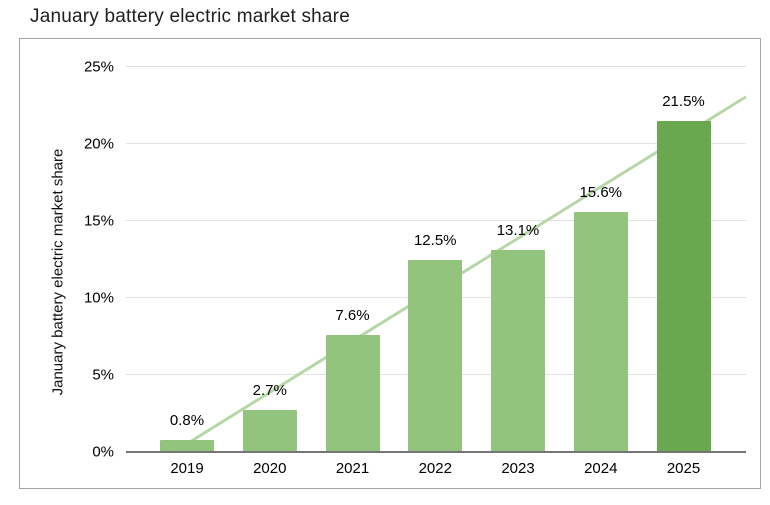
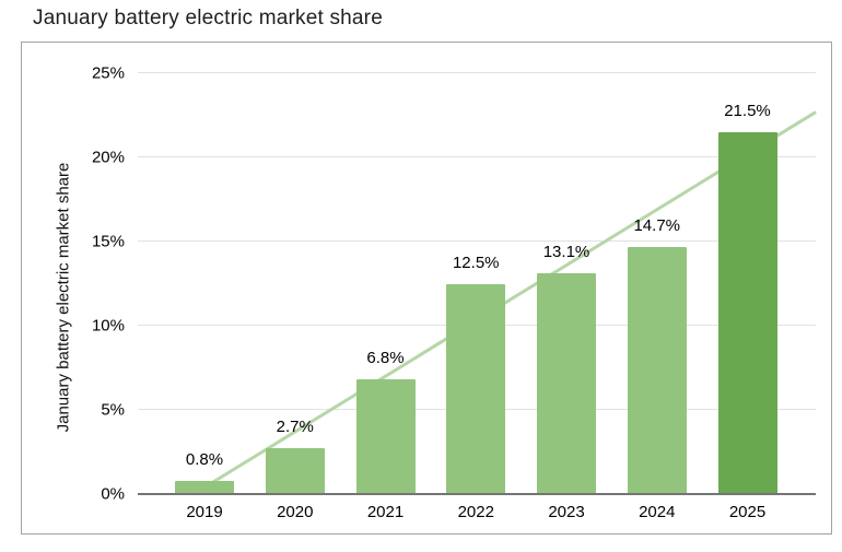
2021: 7.6% -> 6.8%
2024: 15.6% -> 14.7%
